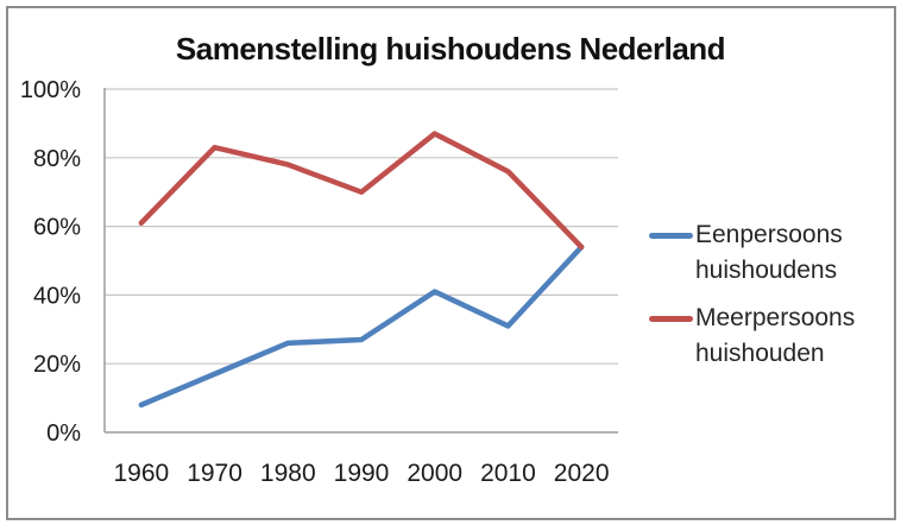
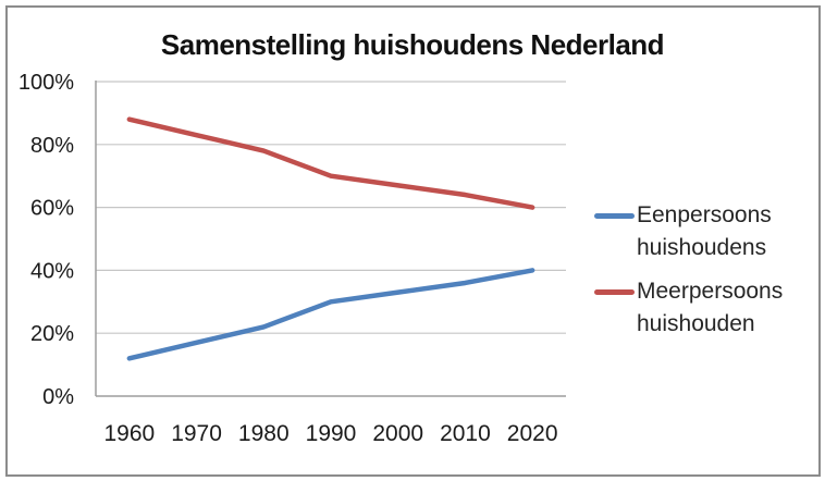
Eenpersoons huishoudens/1960: 8% -> 12%
Meerpersoons huishouden/1960: 61% -> 88%
Eenpersoons huishoudens/1980: 26% -> 22%
Eenpersoons huishoudens/1990: 27% -> 30%
Eenpersoons huishoudens/2000: 41% -> 33%
Meerpersoons huishouden/2000: 87% -> 67%
Eenpersoons huishoudens/2010: 31% -> 36%
Meerpersoons huishouden/2010: 76% -> 64%
Eenpersoons huishoudens/2020: 54% -> 40%
Meerpersoons huishouden/2020: 54% -> 60%
